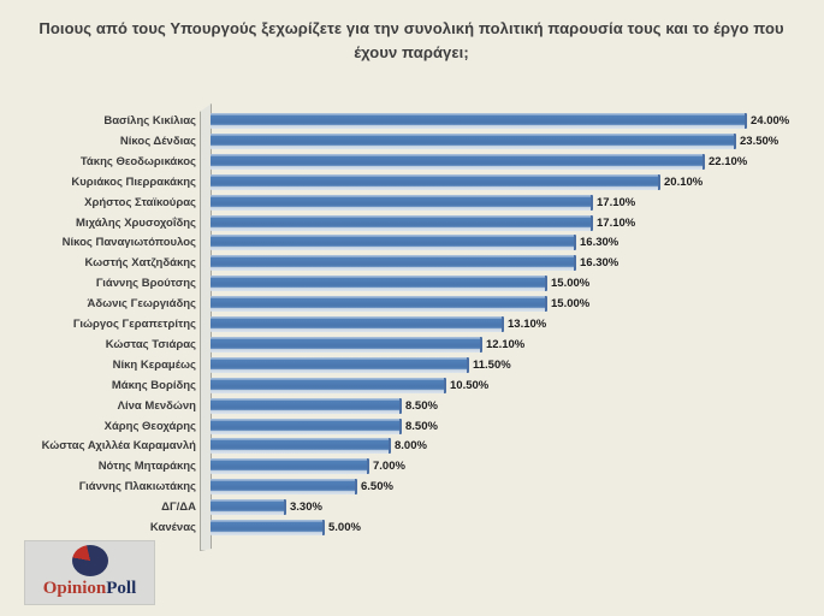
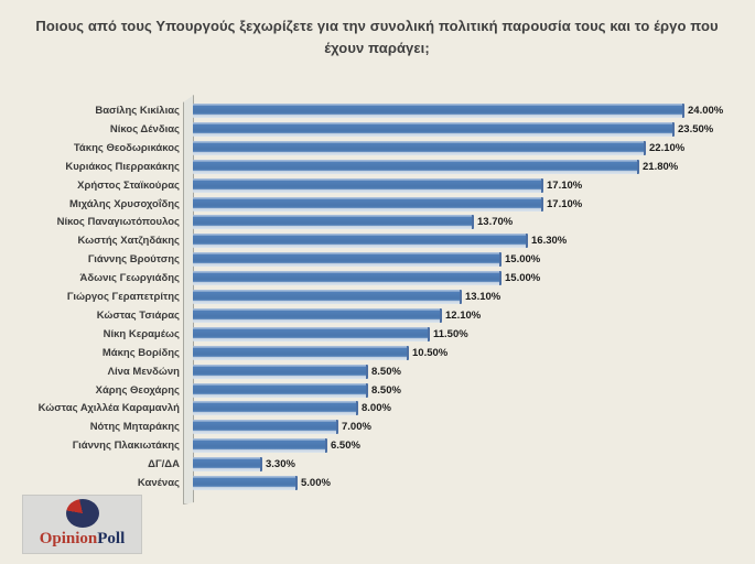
Κυριάκος Πιερρακάκης: 20.10% -> 21.80%
Νίκος Παναγιωτόπουλος: 16.30% -> 13.70%
